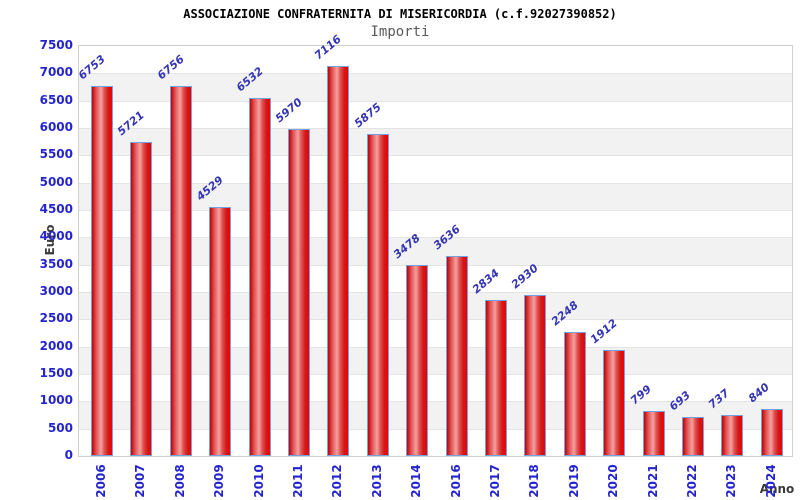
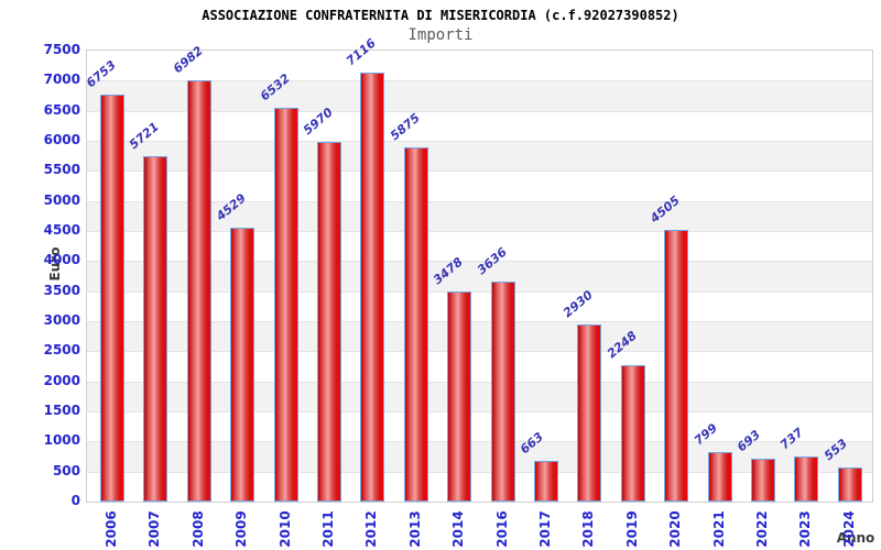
2008: 6756 -> 6982
2017: 2834 -> 663
2020: 1912 -> 4505
2024: 840 -> 553
